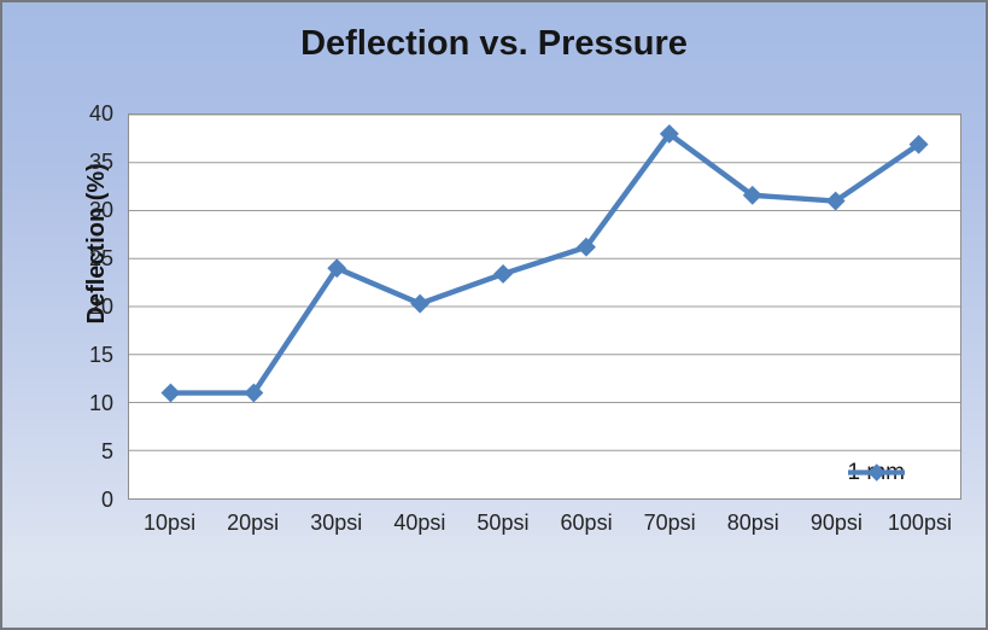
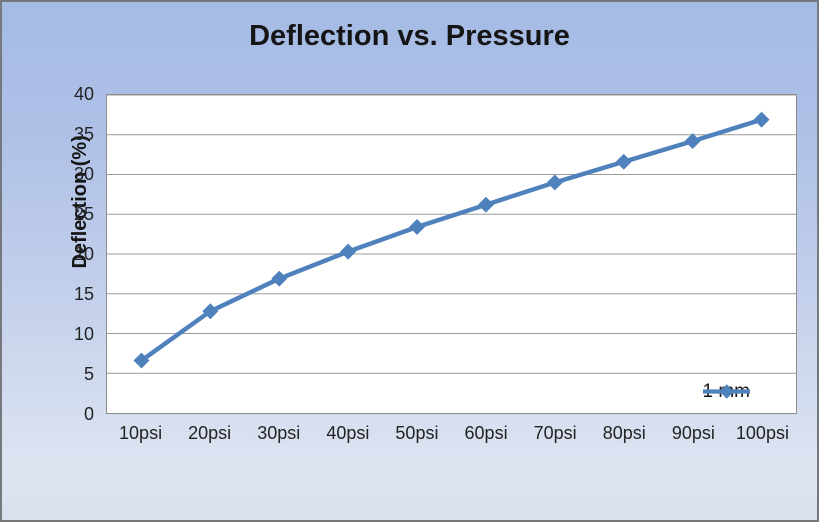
10psi: 11 -> 7
20psi: 11 -> 13
30psi: 24 -> 17
70psi: 38 -> 29
90psi: 31 -> 34
